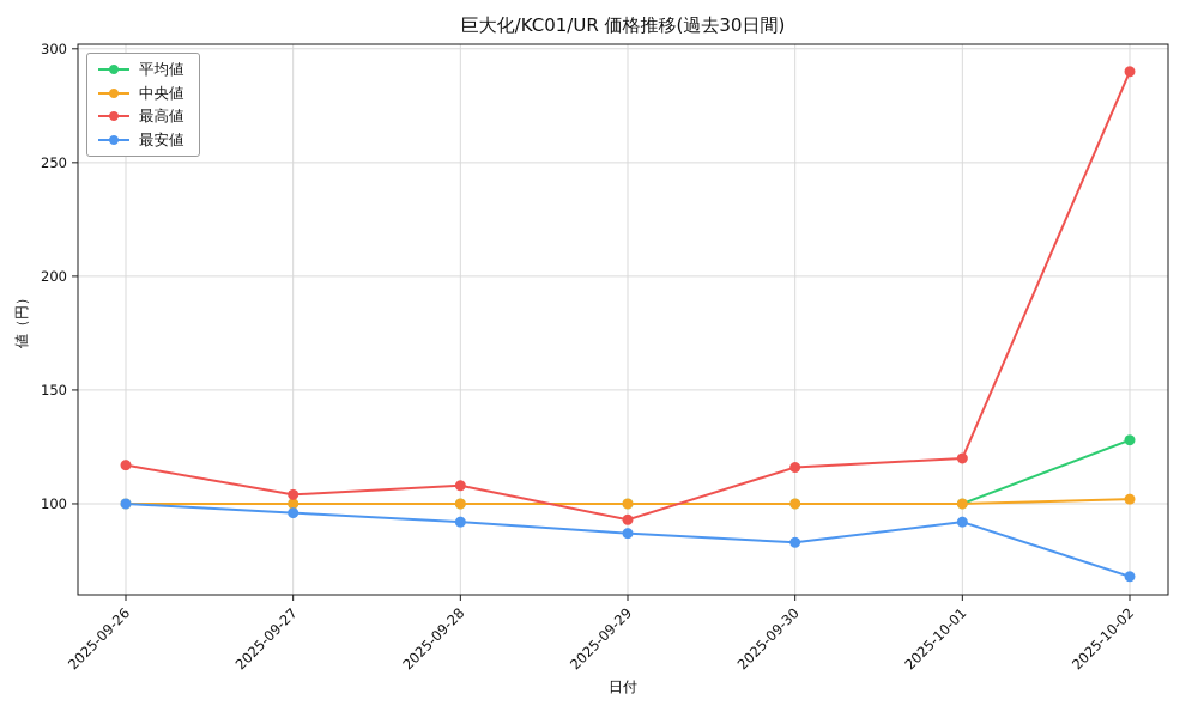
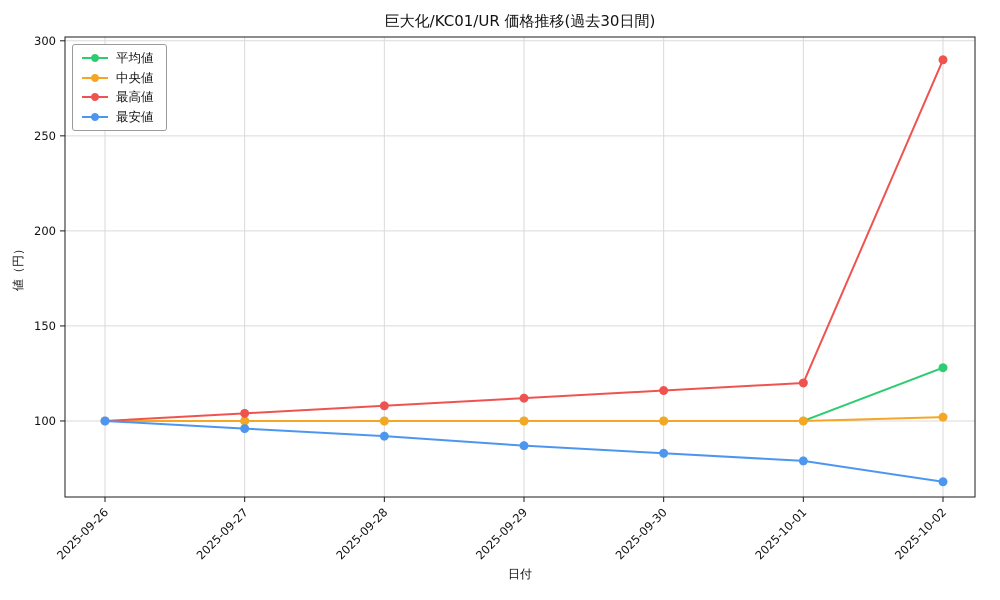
最高値/2025-09-26: 117 -> 100
最高値/2025-09-29: 93 -> 112
最安値/2025-10-01: 92 -> 79
